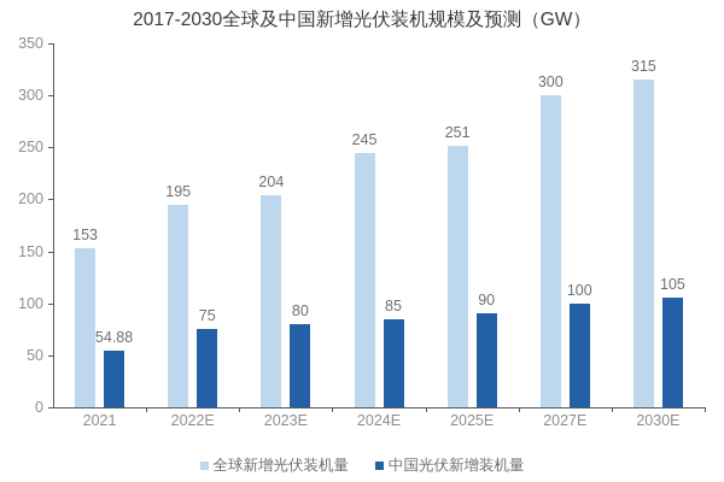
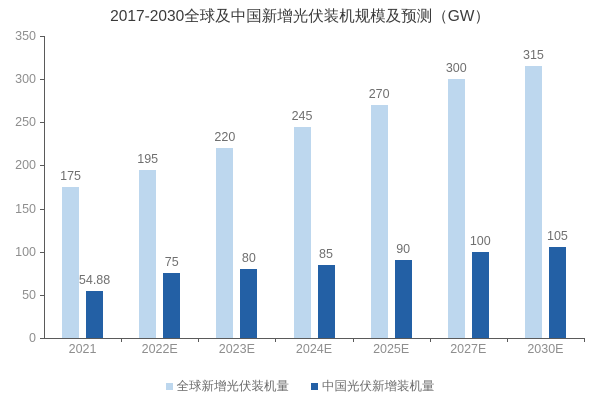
全球新增光伏装机量/2021: 153 -> 175
全球新增光伏装机量/2023E: 204 -> 220
全球新增光伏装机量/2025E: 251 -> 270
